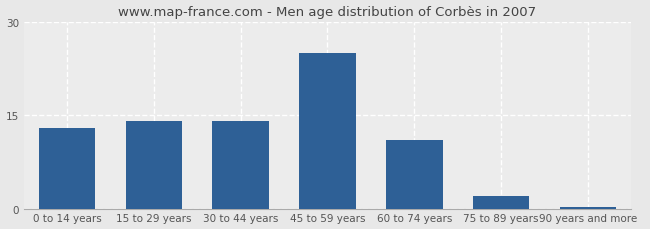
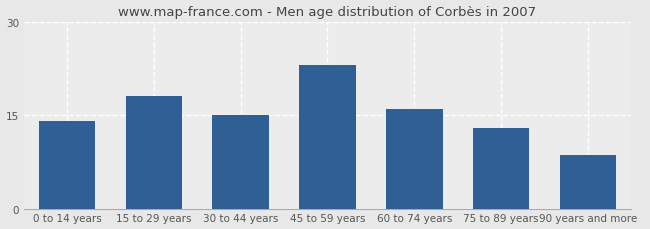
0 to 14 years: 13.0 -> 14.0
15 to 29 years: 14.0 -> 18.0
30 to 44 years: 14.0 -> 15.0
45 to 59 years: 25.0 -> 23.0
60 to 74 years: 11.0 -> 16.0
75 to 89 years: 2.0 -> 13.0
90 years and more: 0.2 -> 8.6
